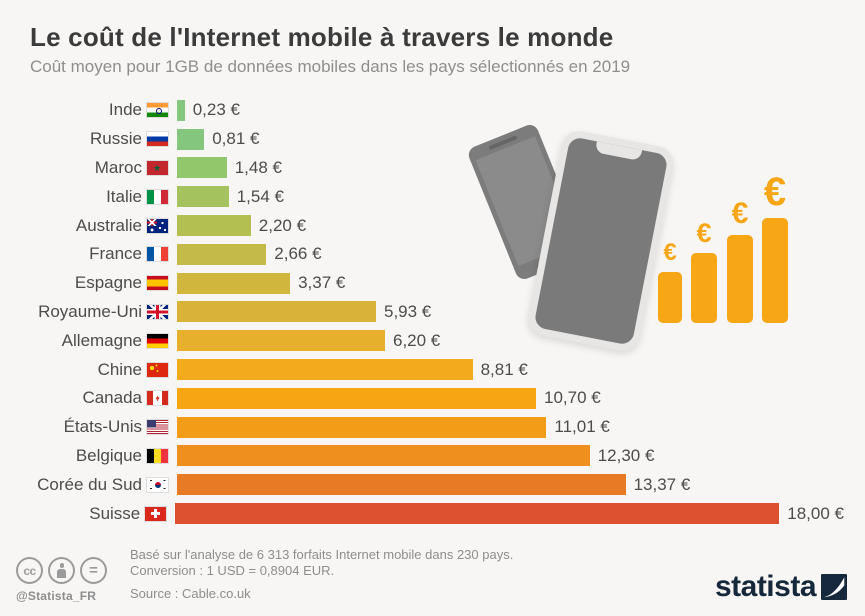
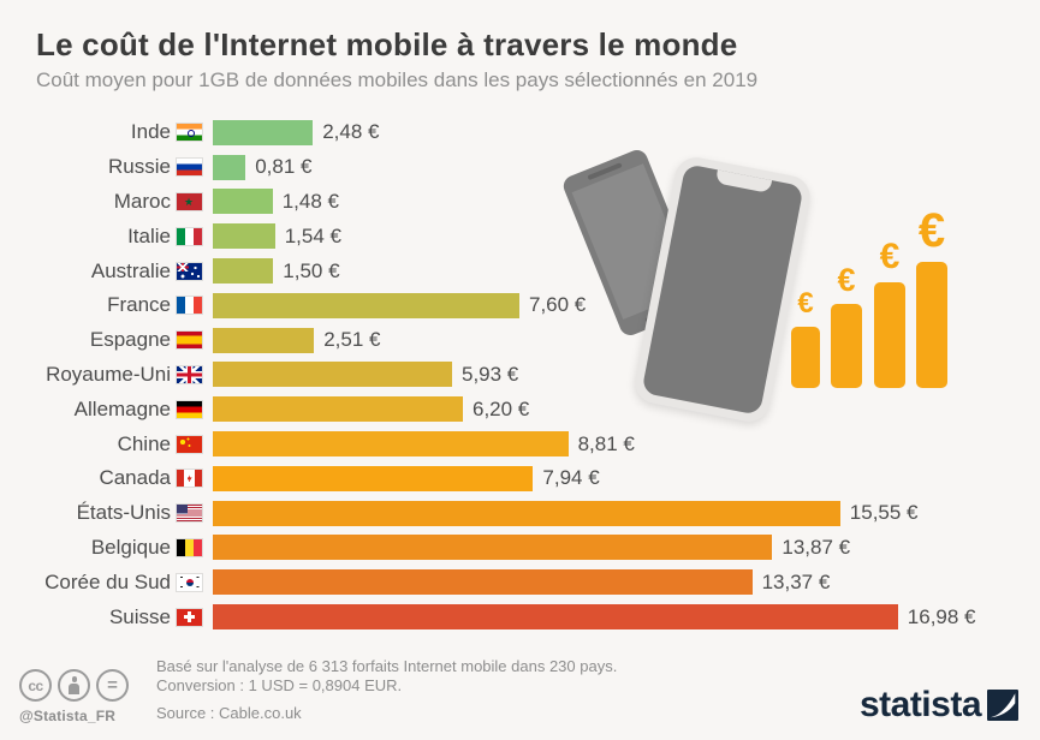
Inde: 0,23 -> 2,48
Australie: 2,20 -> 1,50
France: 2,66 -> 7,60
Espagne: 3,37 -> 2,51
Canada: 10,70 -> 7,94
États-Unis: 11,01 -> 15,55
Belgique: 12,30 -> 13,87
Suisse: 18,00 -> 16,98
